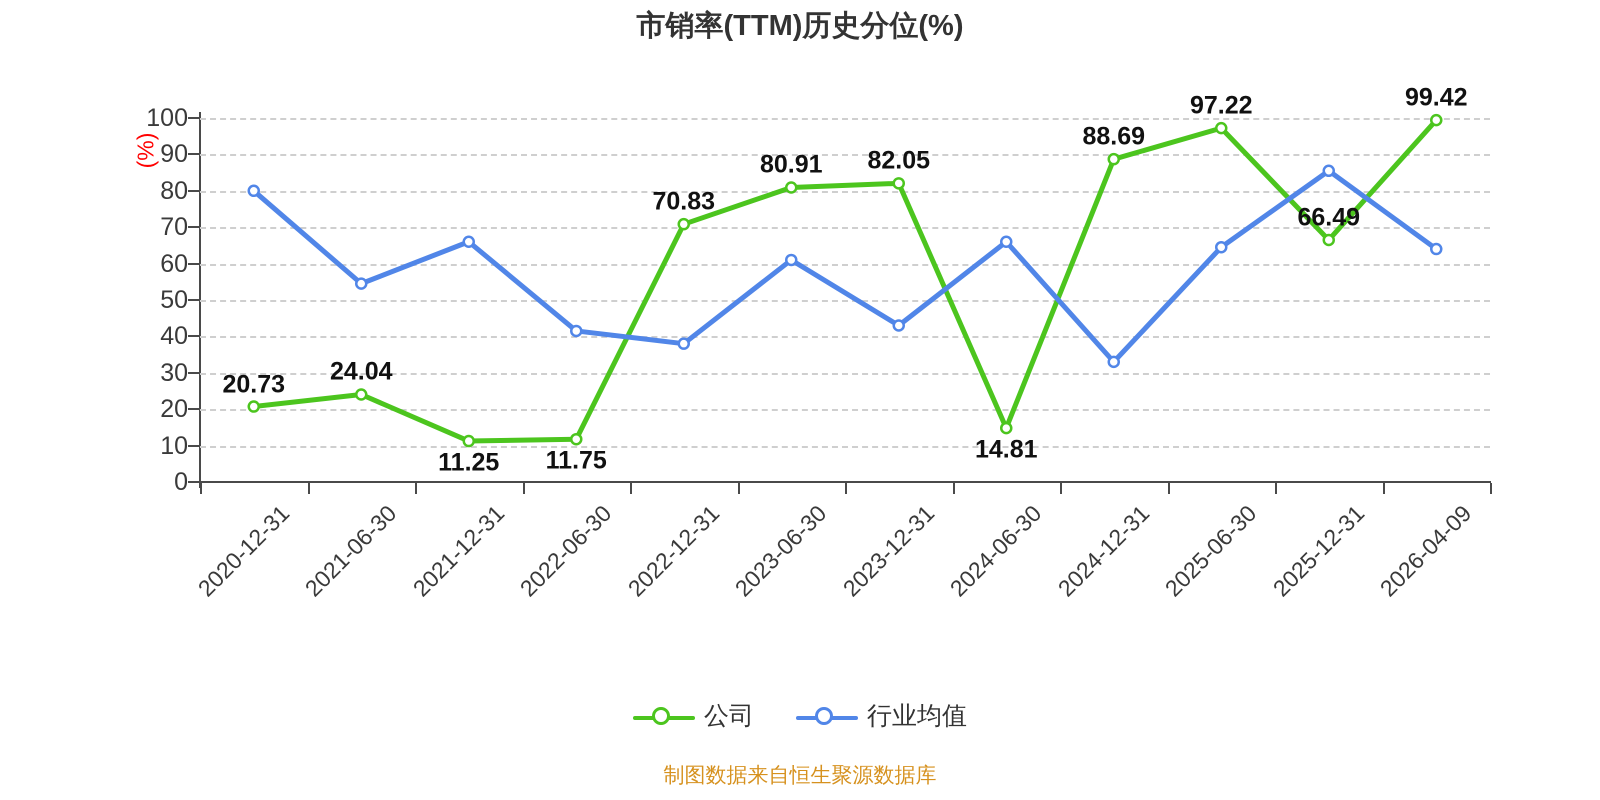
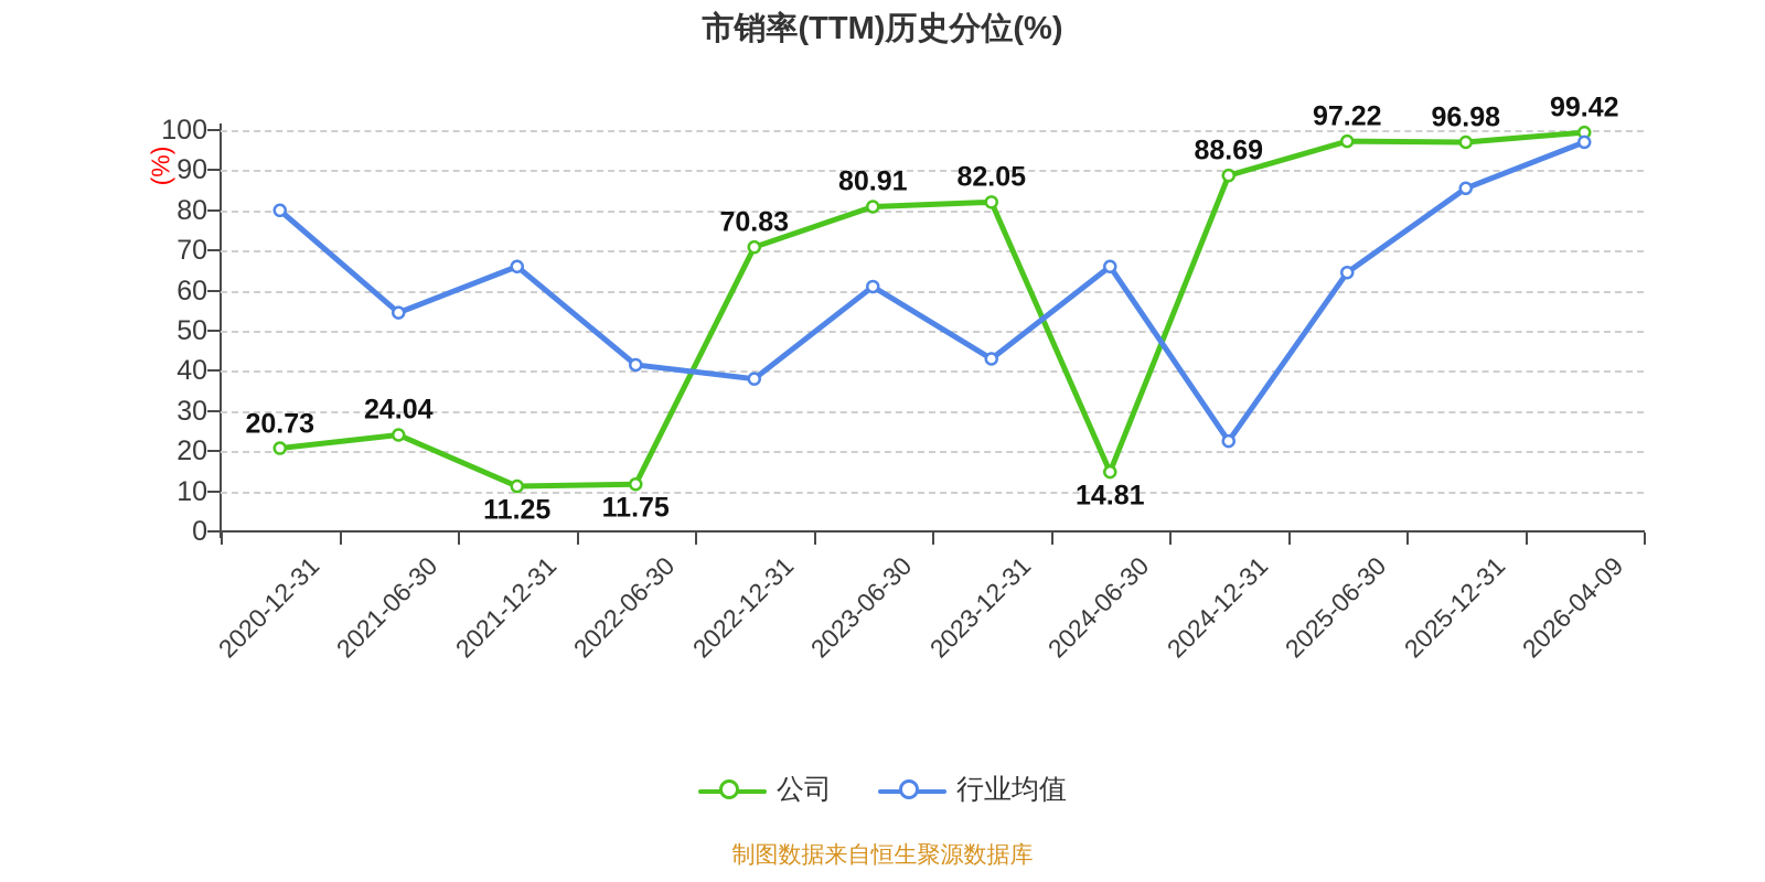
行业均值/2024-12-31: 33 -> 22
公司/2025-12-31: 66.49 -> 96.98
行业均值/2026-04-09: 64 -> 97
